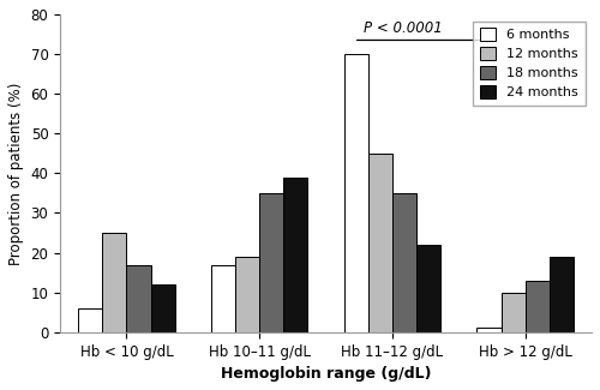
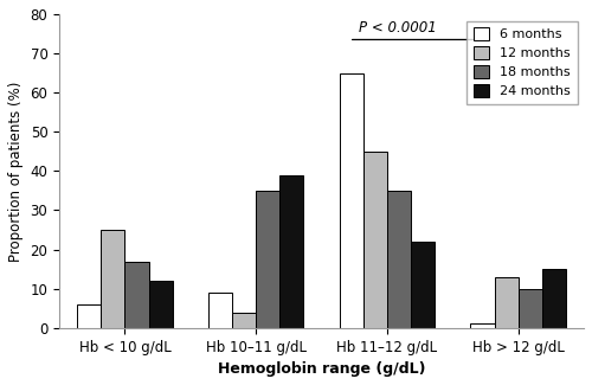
6 months/Hb 10–11 g/dL: 17 -> 9
12 months/Hb 10–11 g/dL: 19 -> 4
6 months/Hb 11–12 g/dL: 70 -> 65
12 months/Hb > 12 g/dL: 10 -> 13
18 months/Hb > 12 g/dL: 13 -> 10
24 months/Hb > 12 g/dL: 19 -> 15
